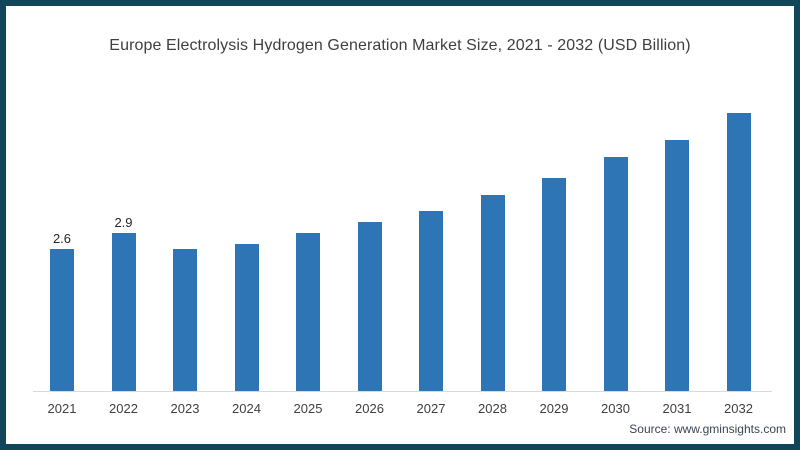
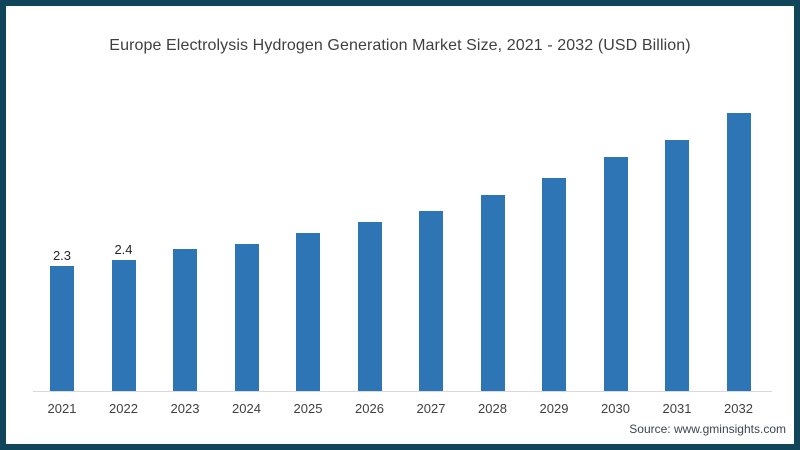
2021: 2.6 -> 2.3
2022: 2.9 -> 2.4
